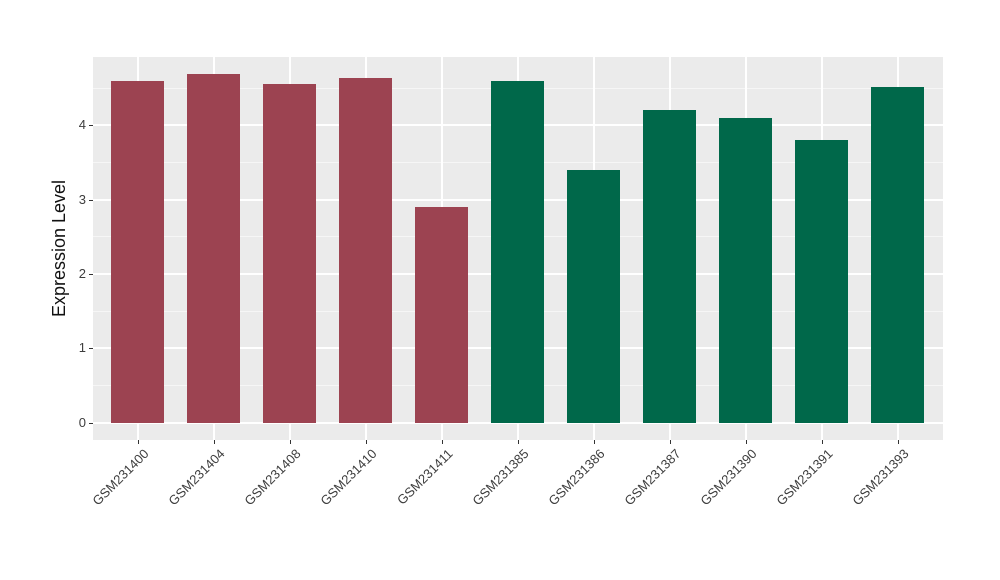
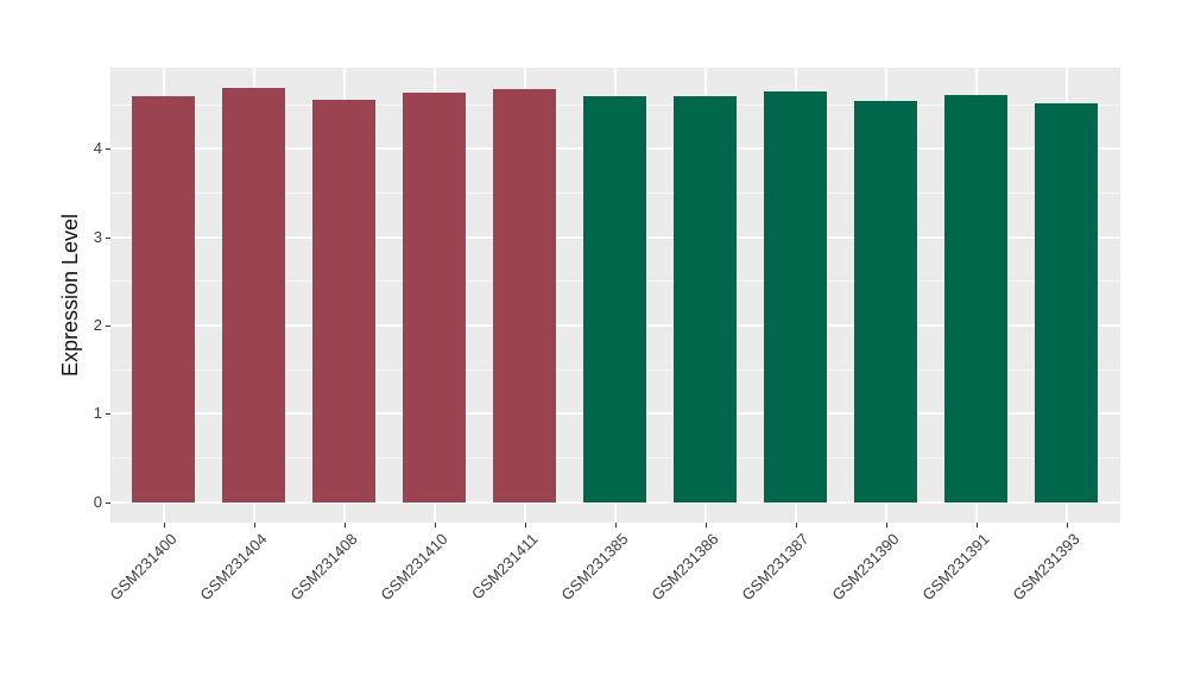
GSM231411: 2.9 -> 4.7
GSM231386: 3.4 -> 4.6
GSM231387: 4.2 -> 4.7
GSM231390: 4.1 -> 4.5
GSM231391: 3.8 -> 4.6
